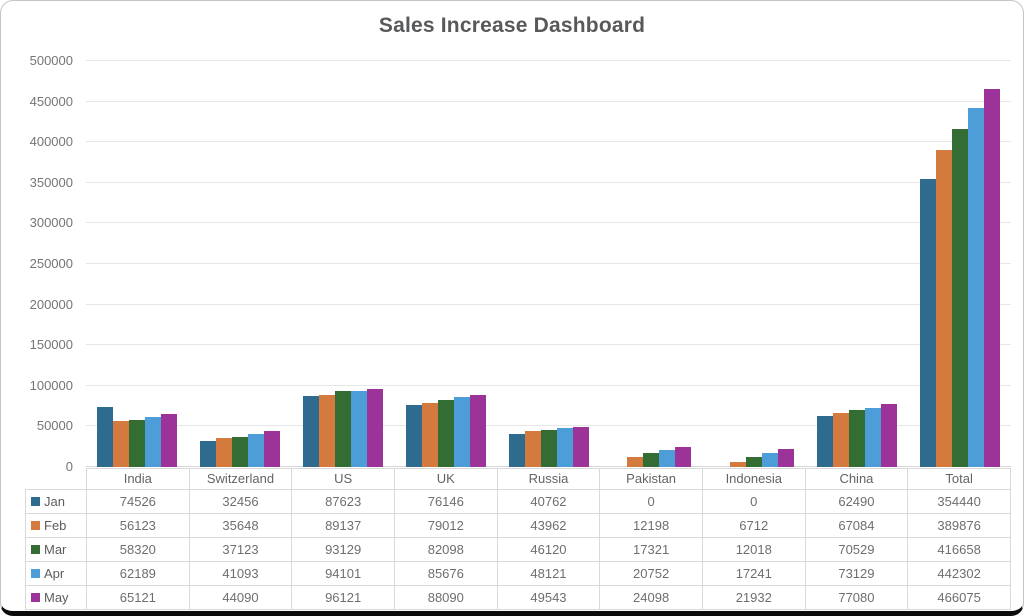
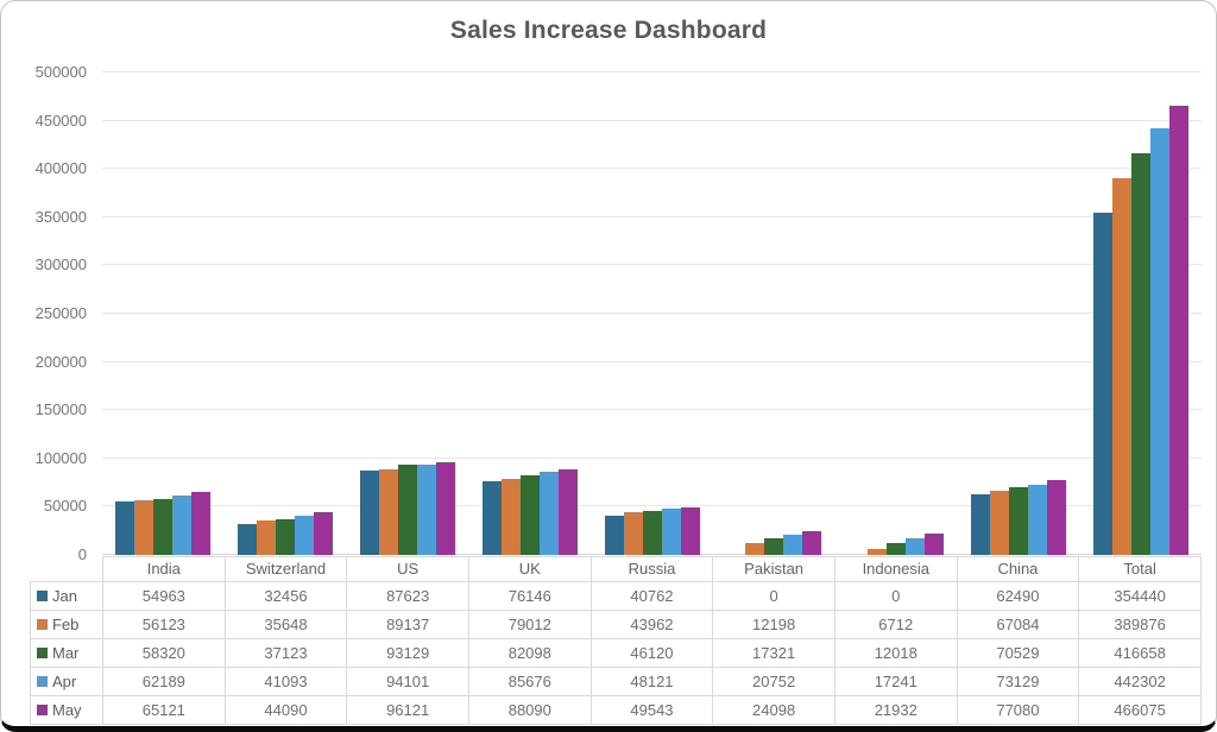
Jan/India: 74526 -> 54963
